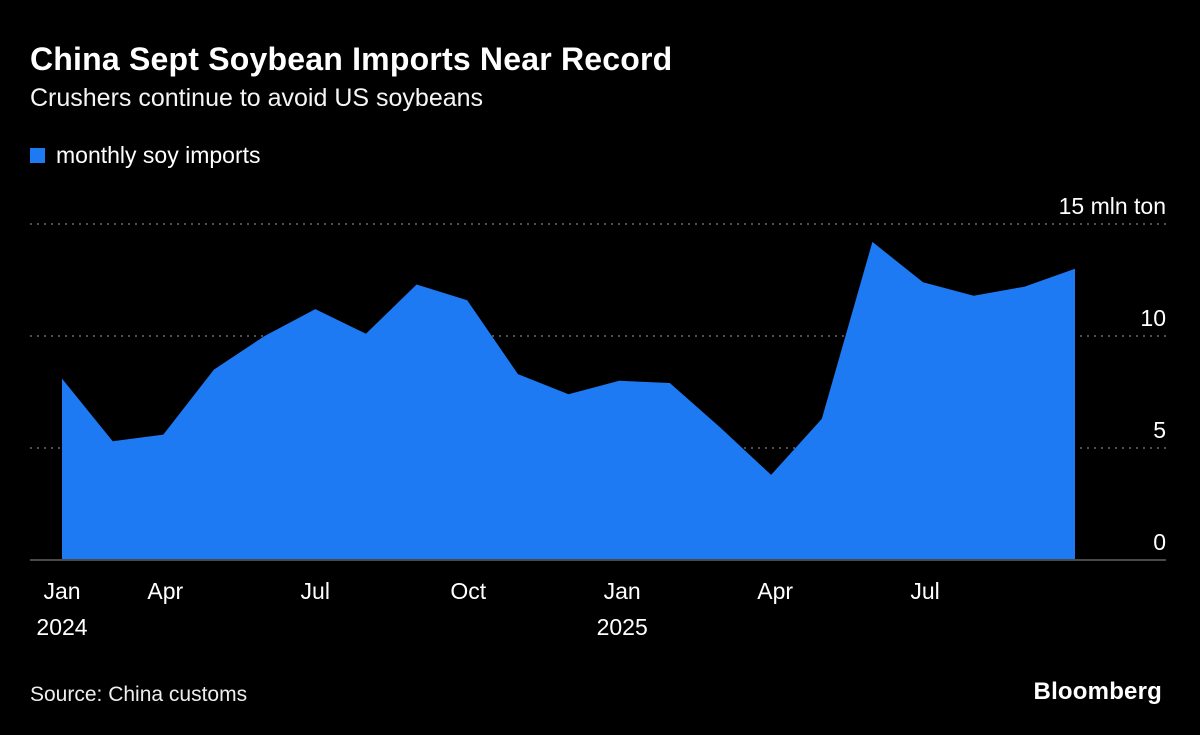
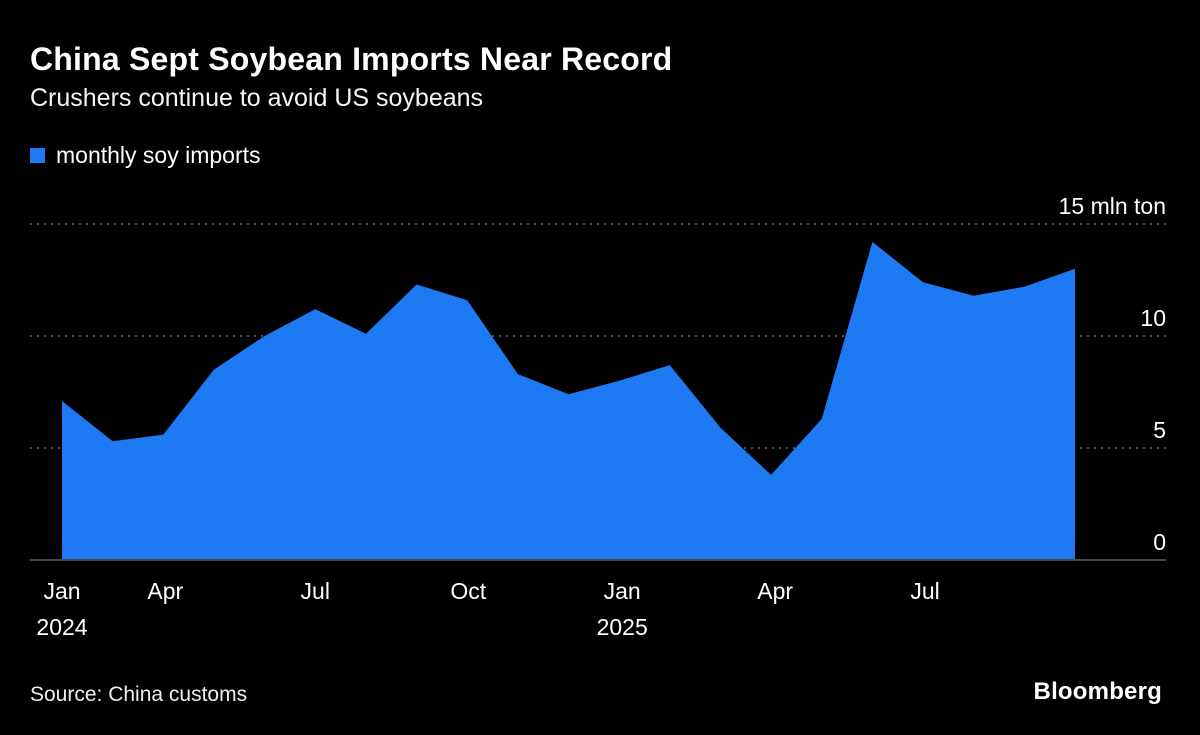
Jan 2024: 8.1 -> 7.1
Jan 2025: 7.9 -> 8.7
